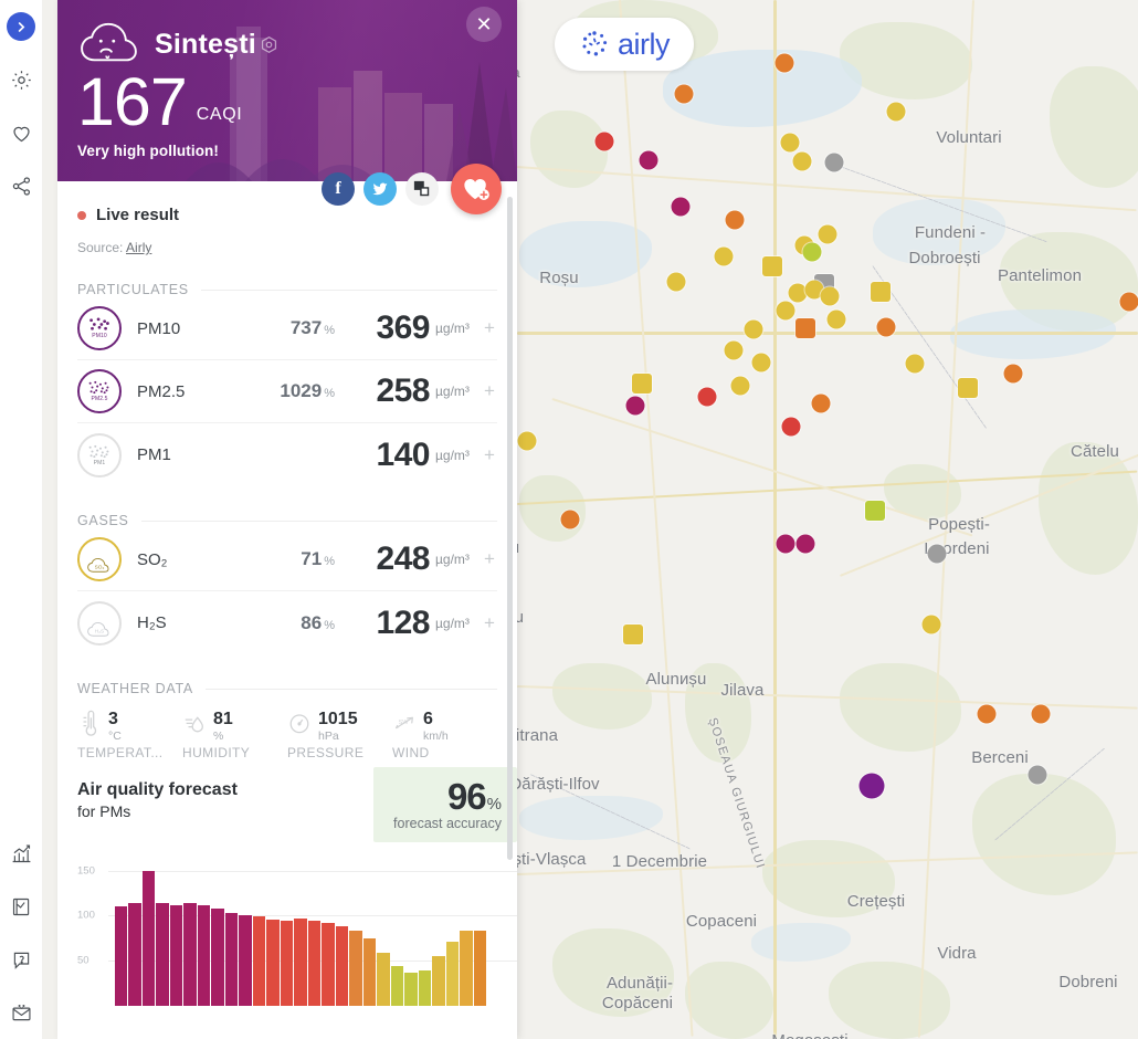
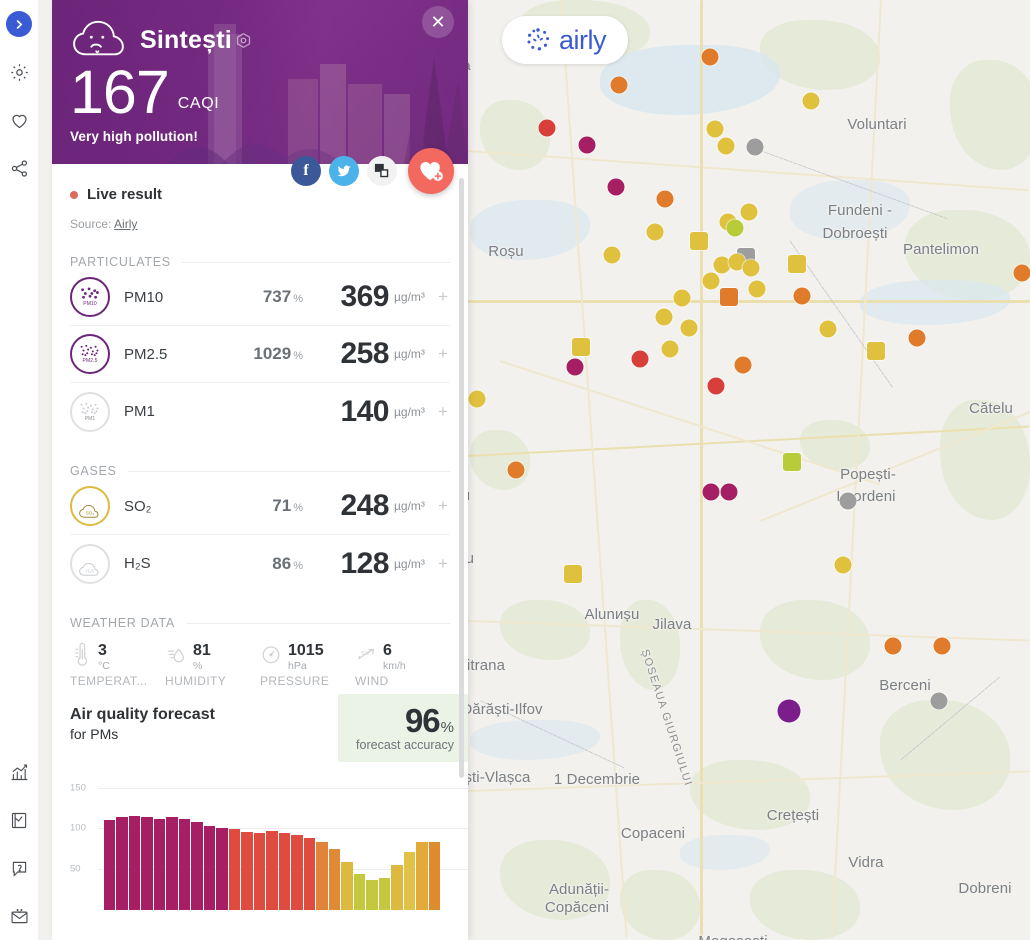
3: 150 -> 120
